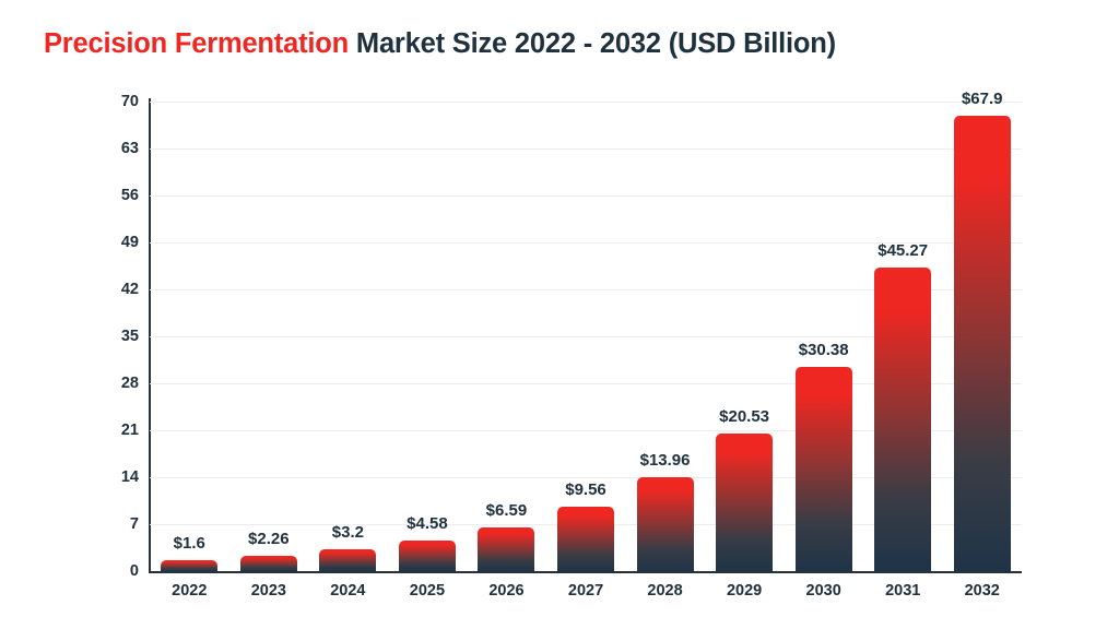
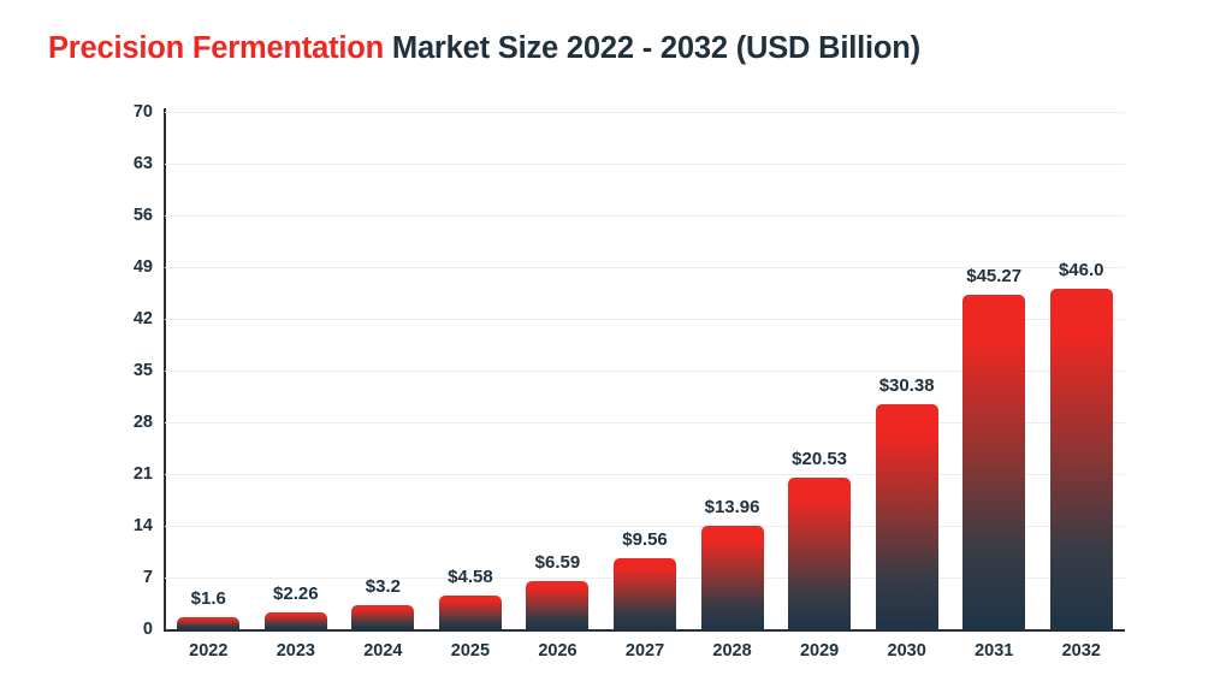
2032: $67.9 -> $46.0
